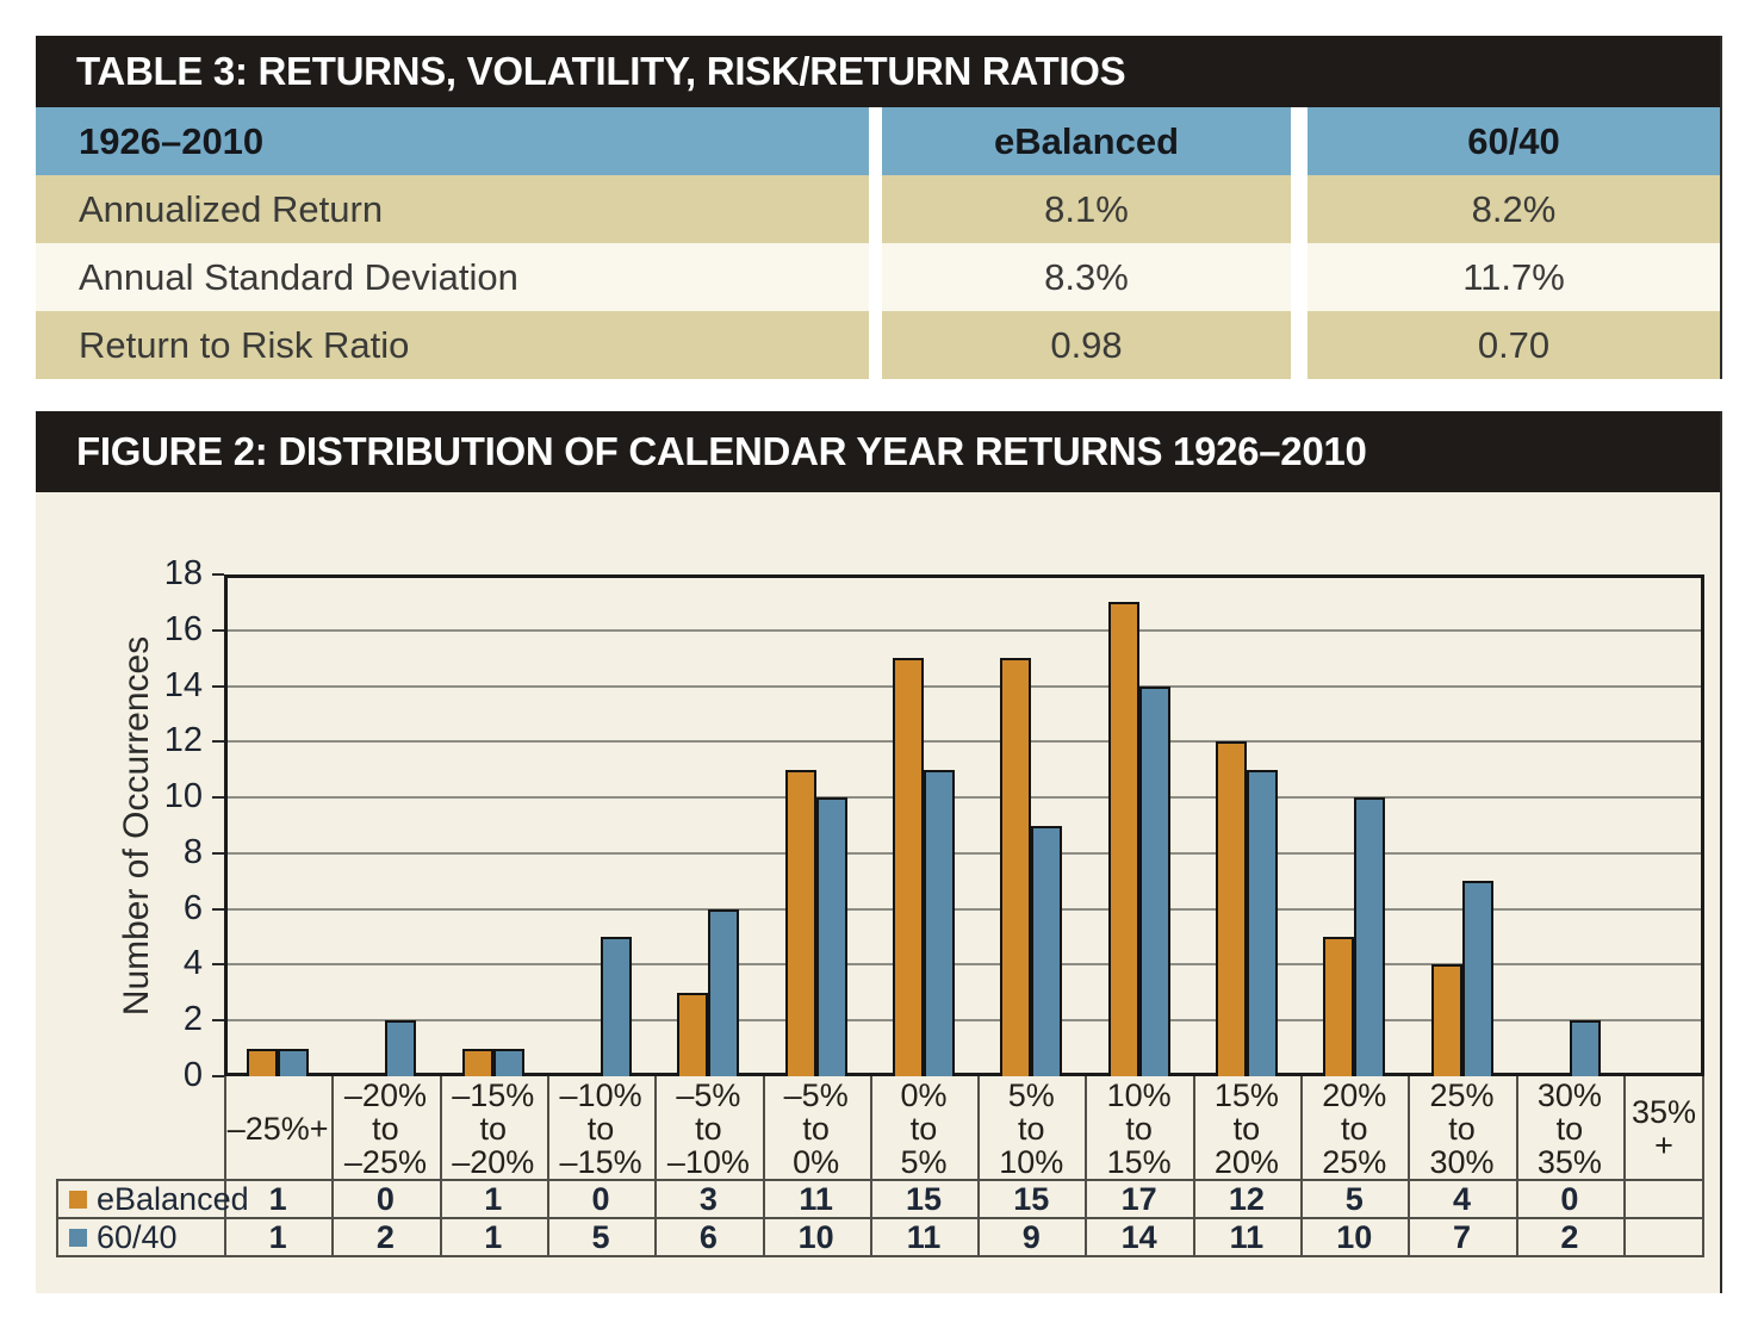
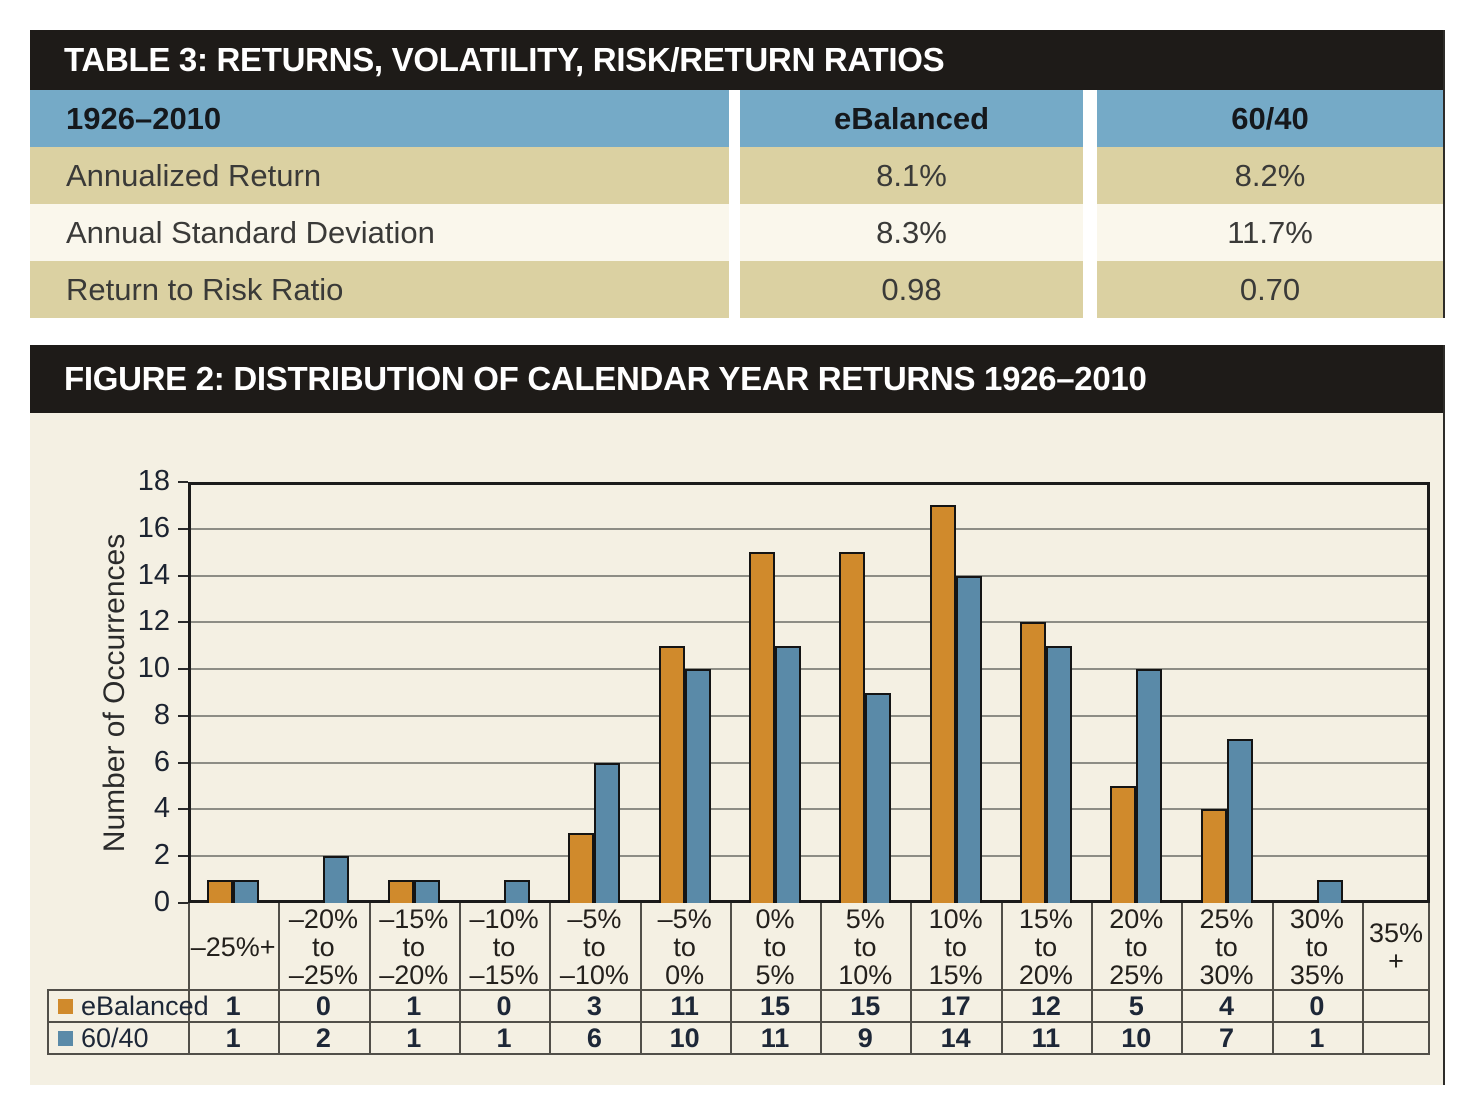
60/40/–10% to –15%: 5 -> 1
60/40/30% to 35%: 2 -> 1
